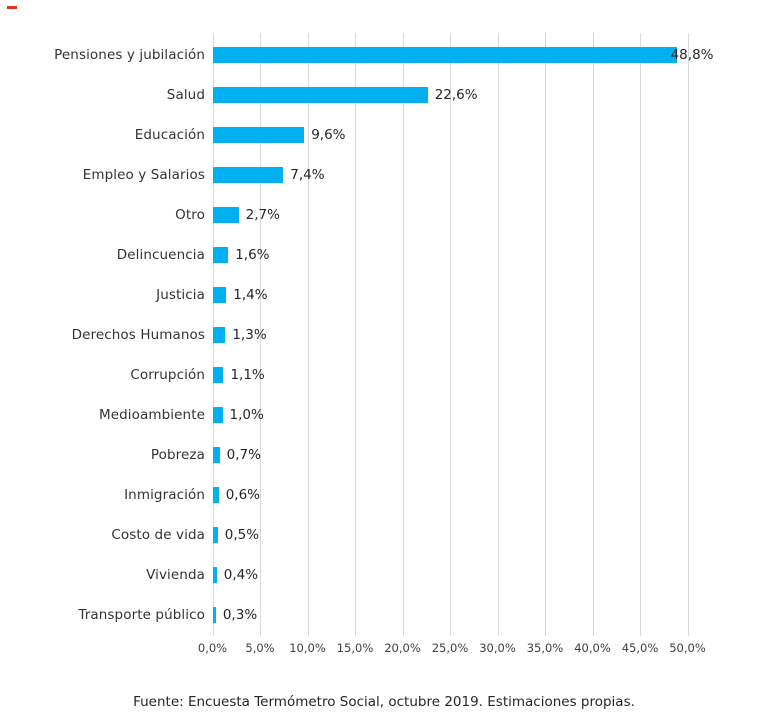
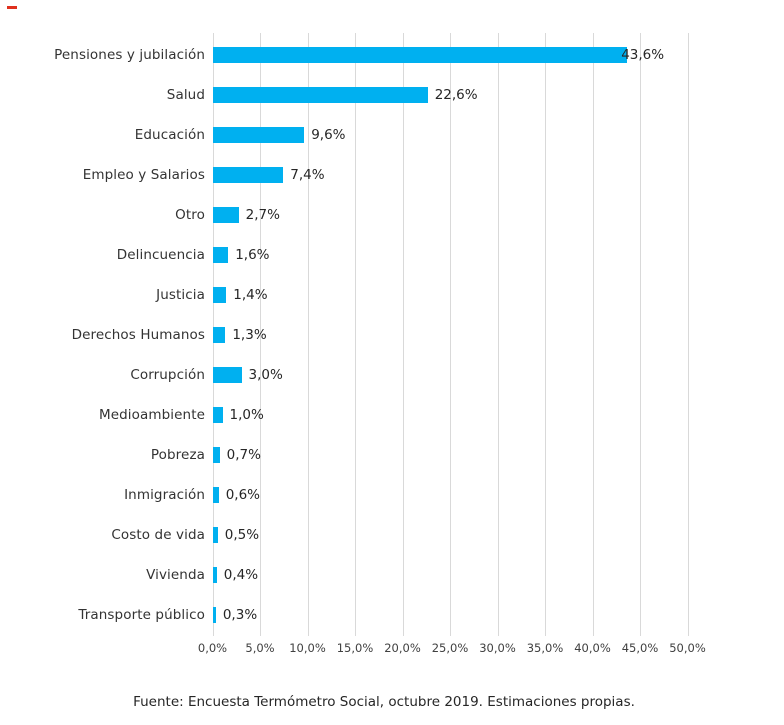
Pensiones y jubilación: 48,8% -> 43,6%
Corrupción: 1,1% -> 3,0%
